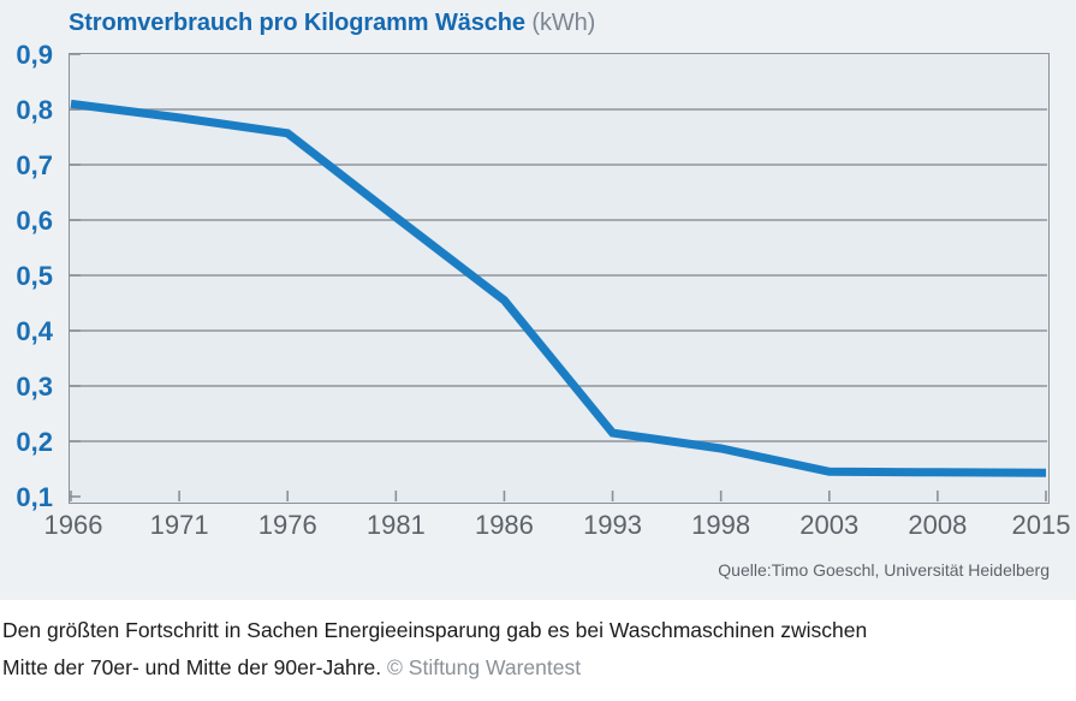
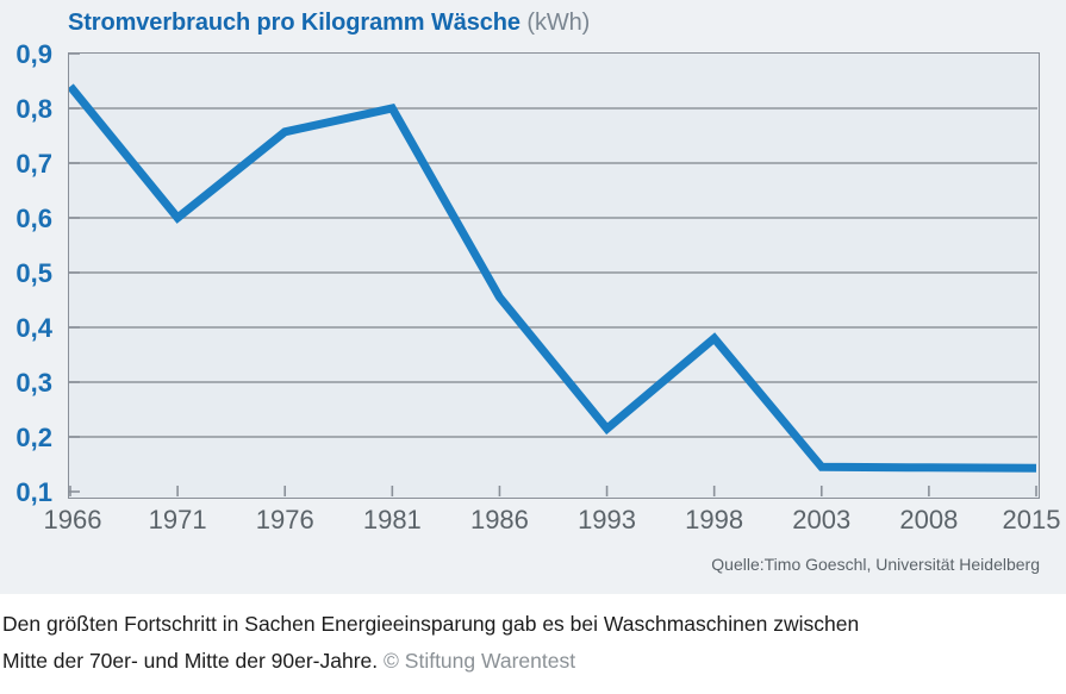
1966: 0,81 -> 0,84
1971: 0,79 -> 0,60
1981: 0,60 -> 0,80
1998: 0,19 -> 0,38
